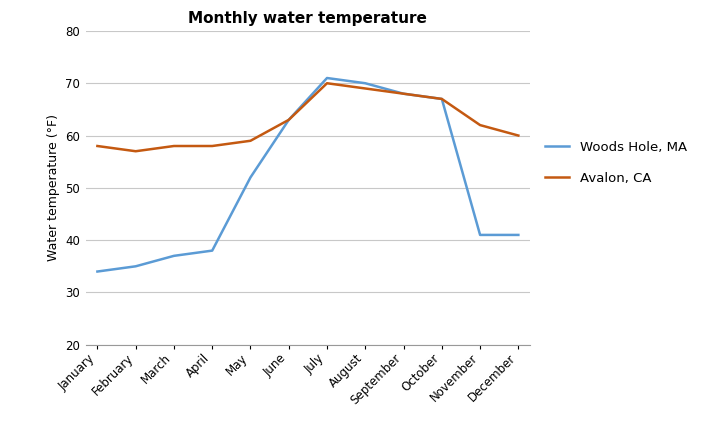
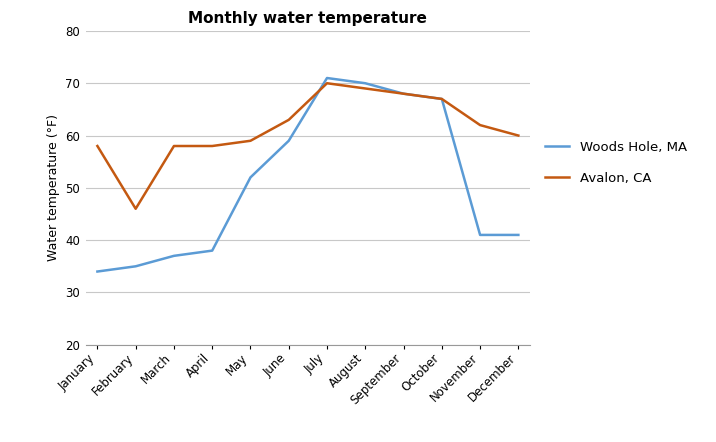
Avalon, CA/February: 57 -> 46
Woods Hole, MA/June: 63 -> 59
